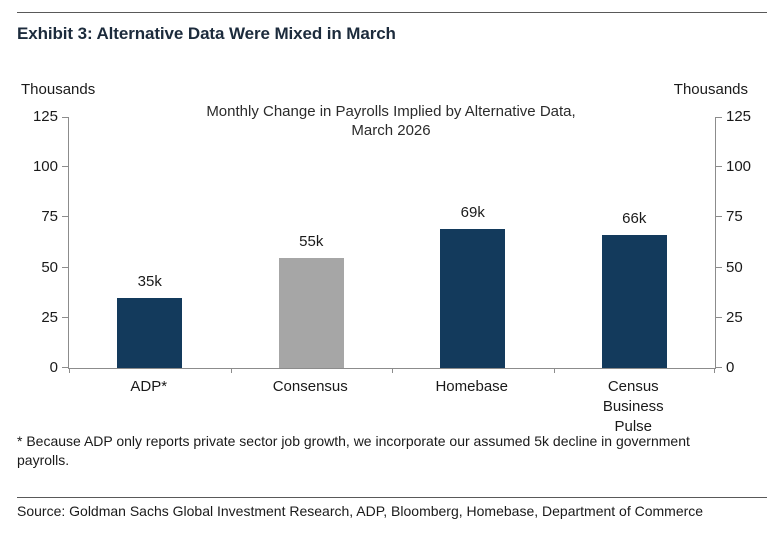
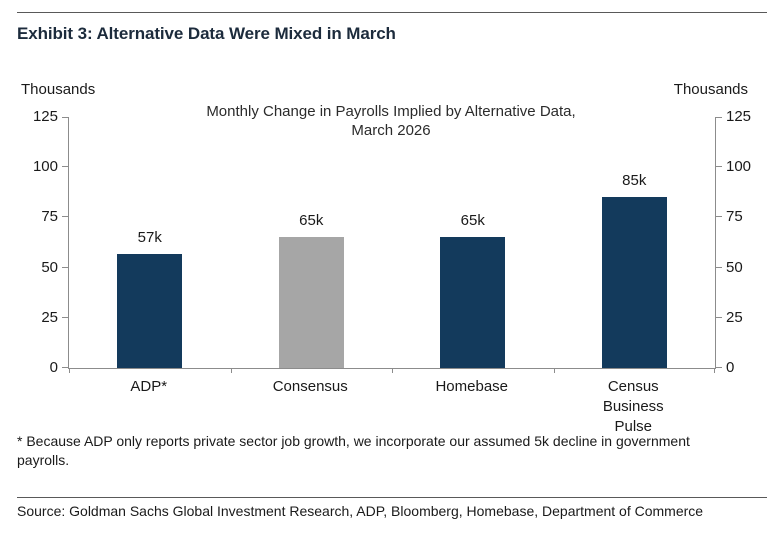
ADP*: 35k -> 57k
Consensus: 55k -> 65k
Homebase: 69k -> 65k
Census Business Pulse: 66k -> 85k
